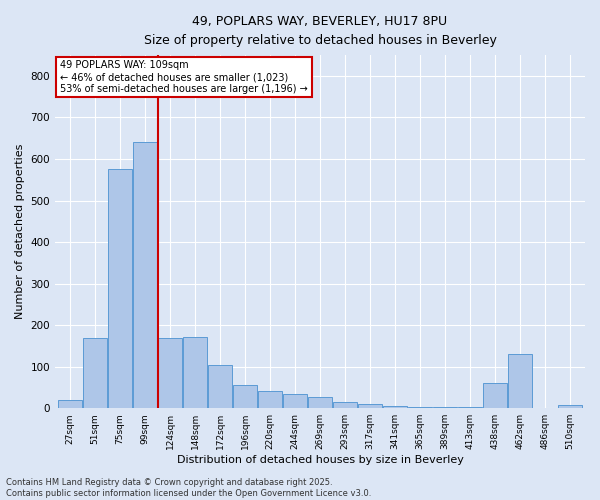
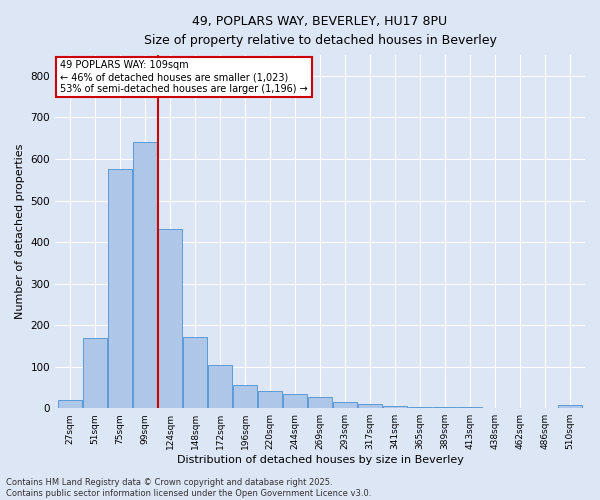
124sqm: 170 -> 432
438sqm: 60 -> 1
462sqm: 130 -> 1
